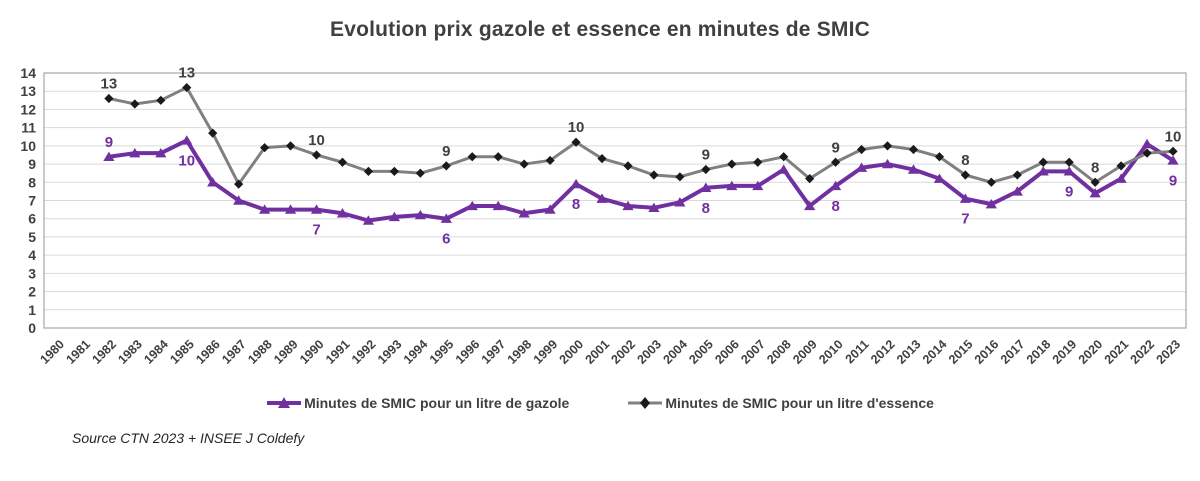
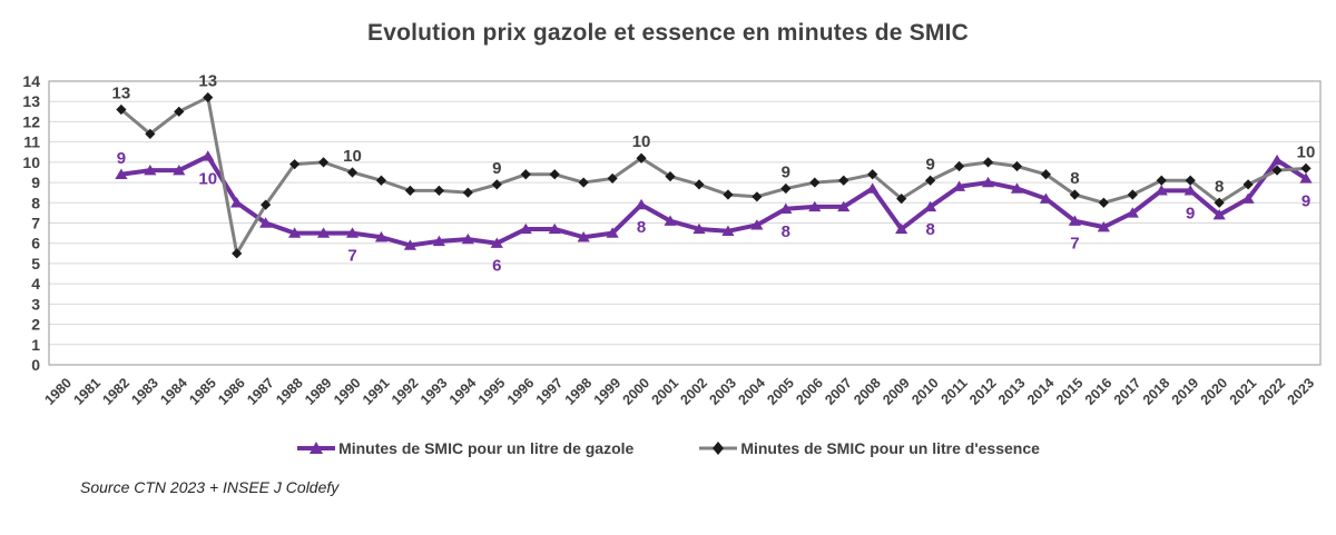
Minutes de SMIC pour un litre d'essence/1983: 12.3 -> 11.4
Minutes de SMIC pour un litre d'essence/1986: 10.7 -> 5.5
